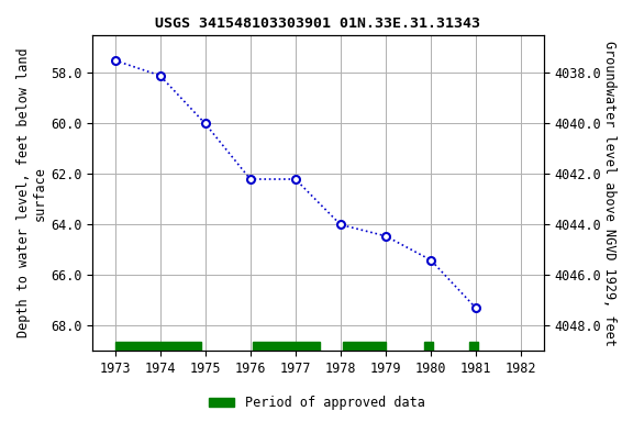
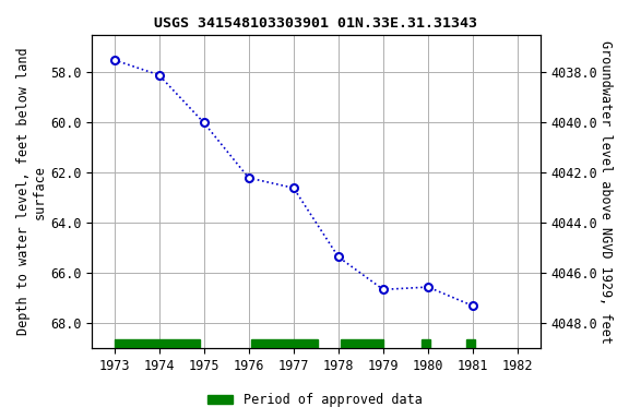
1977: 62.20 -> 62.60
1978: 64.00 -> 65.35
1979: 64.45 -> 66.65
1980: 65.40 -> 66.55
